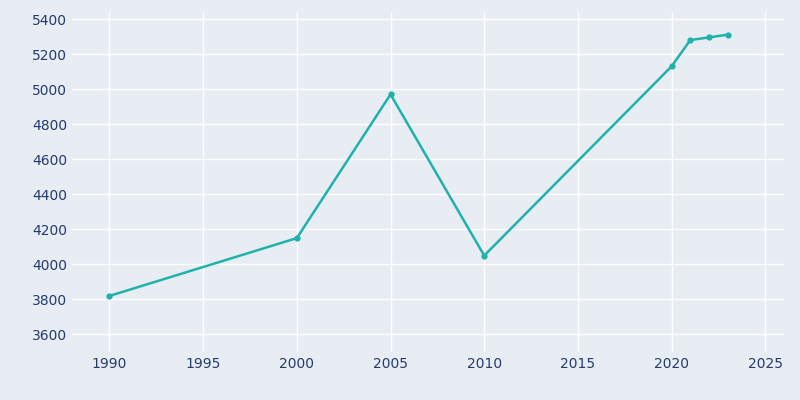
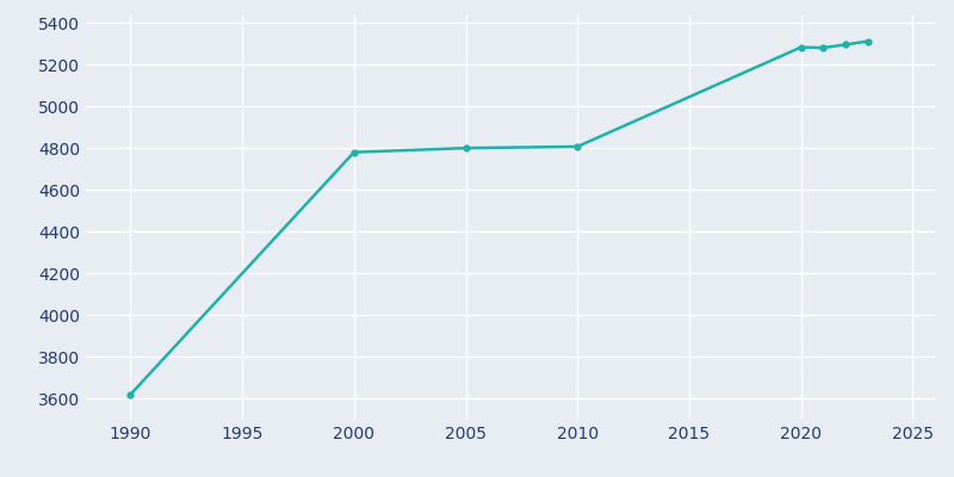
1990: 3820 -> 3620
2000: 4150 -> 4780
2005: 4970 -> 4800
2010: 4050 -> 4810
2020: 5130 -> 5280
